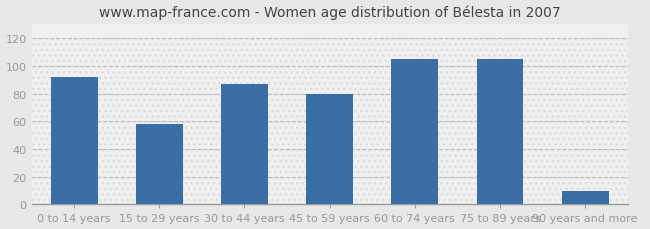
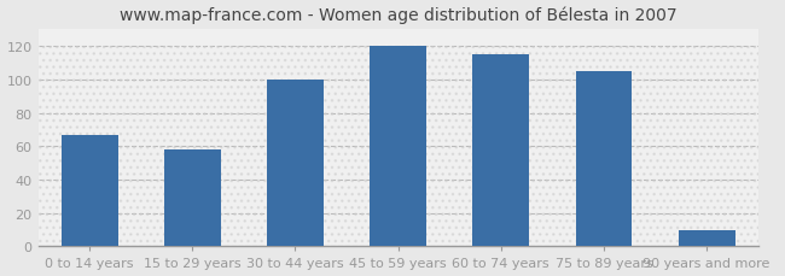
0 to 14 years: 92 -> 67
30 to 44 years: 87 -> 100
45 to 59 years: 80 -> 120
60 to 74 years: 105 -> 115
